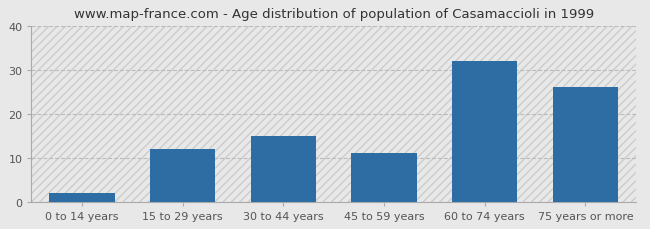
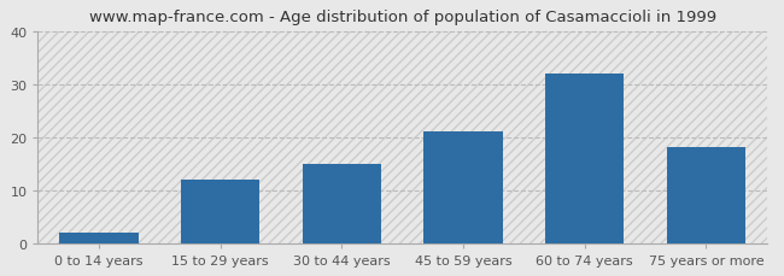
45 to 59 years: 11 -> 21
75 years or more: 26 -> 18
